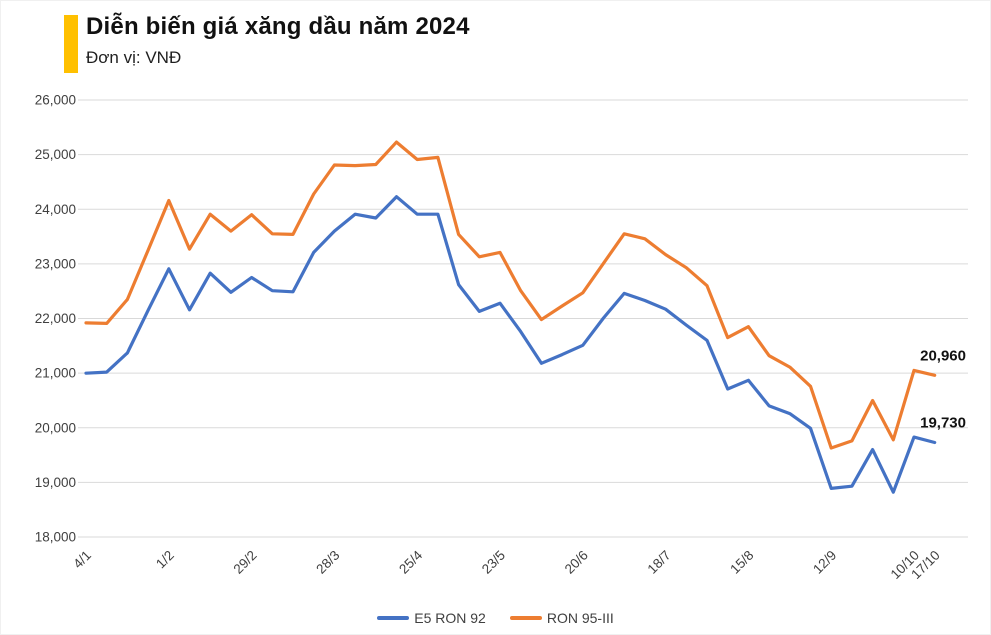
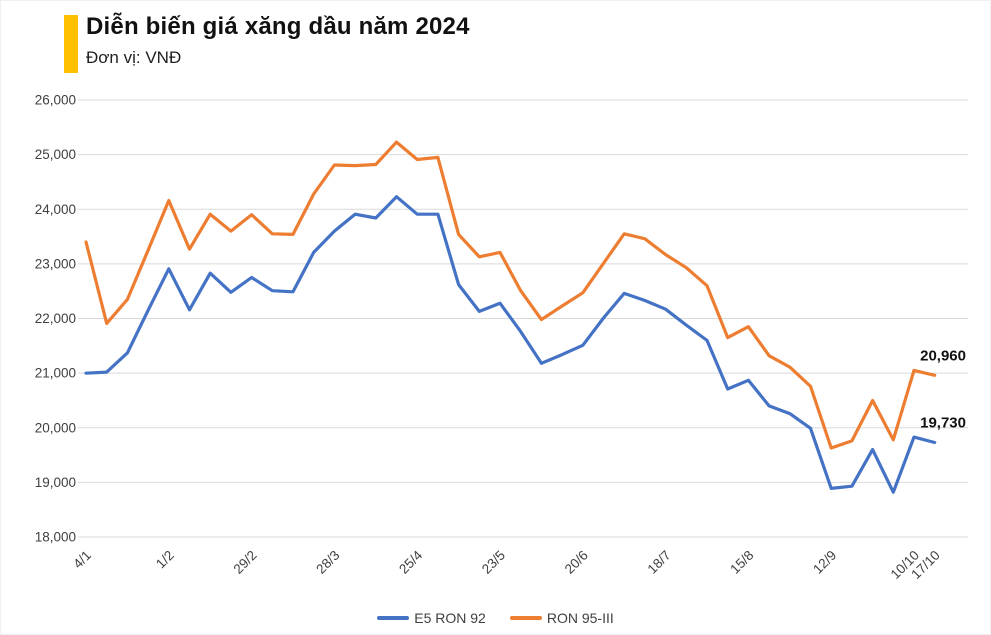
RON 95-III/4/1: 21900 -> 23400
